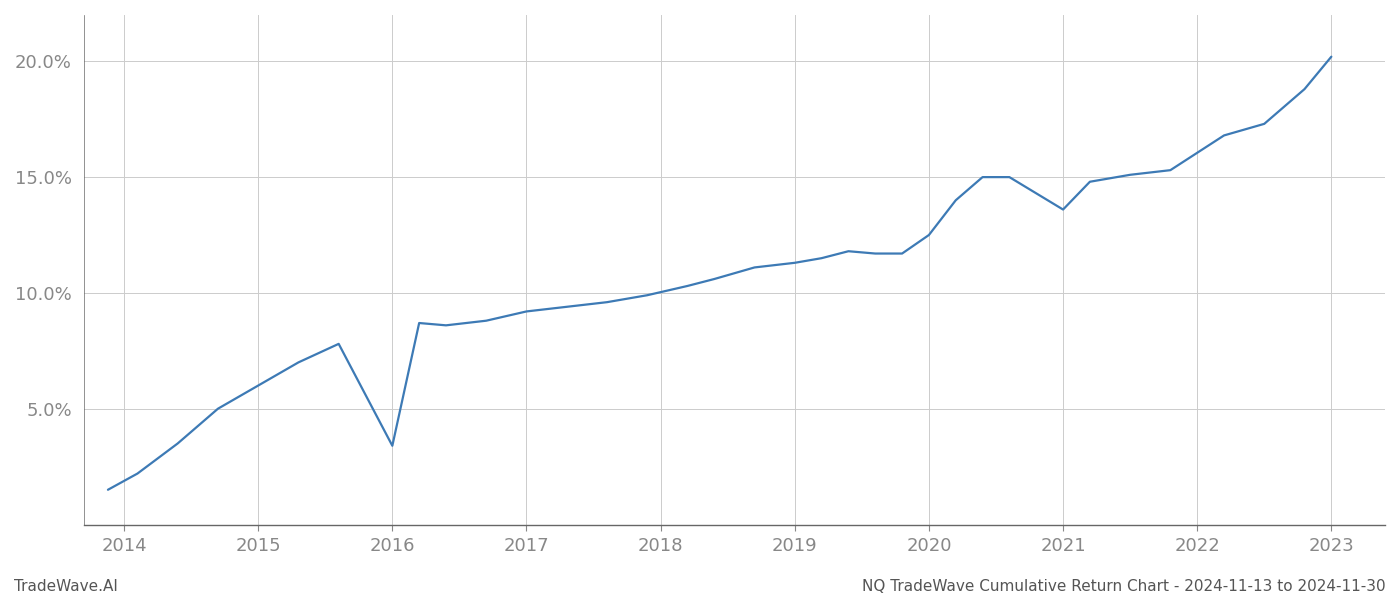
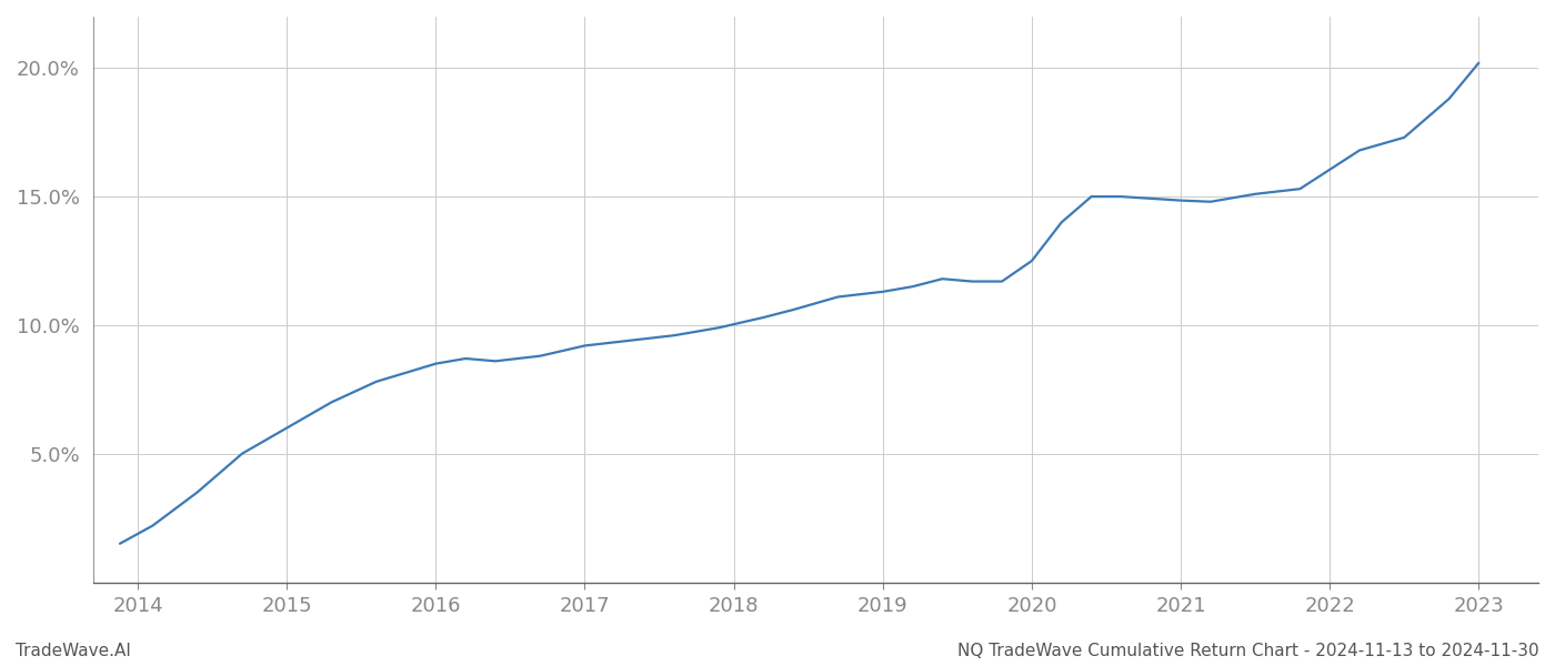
2016: 3.40% -> 8.50%
2021: 13.60% -> 14.85%
